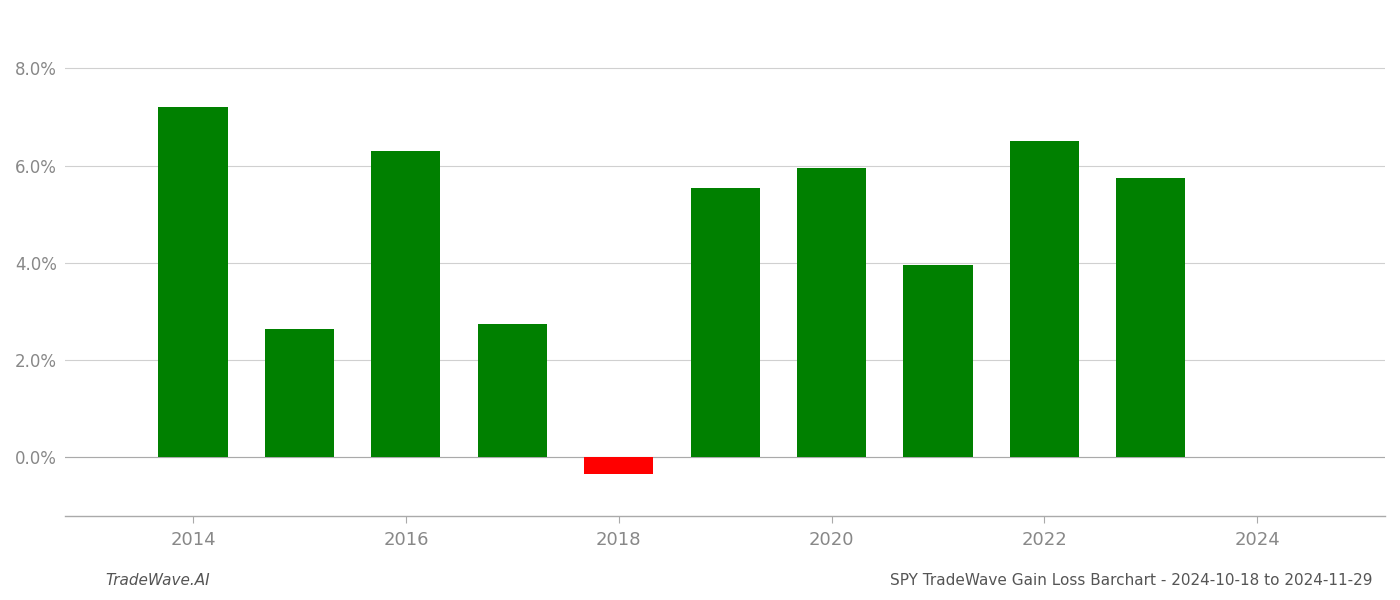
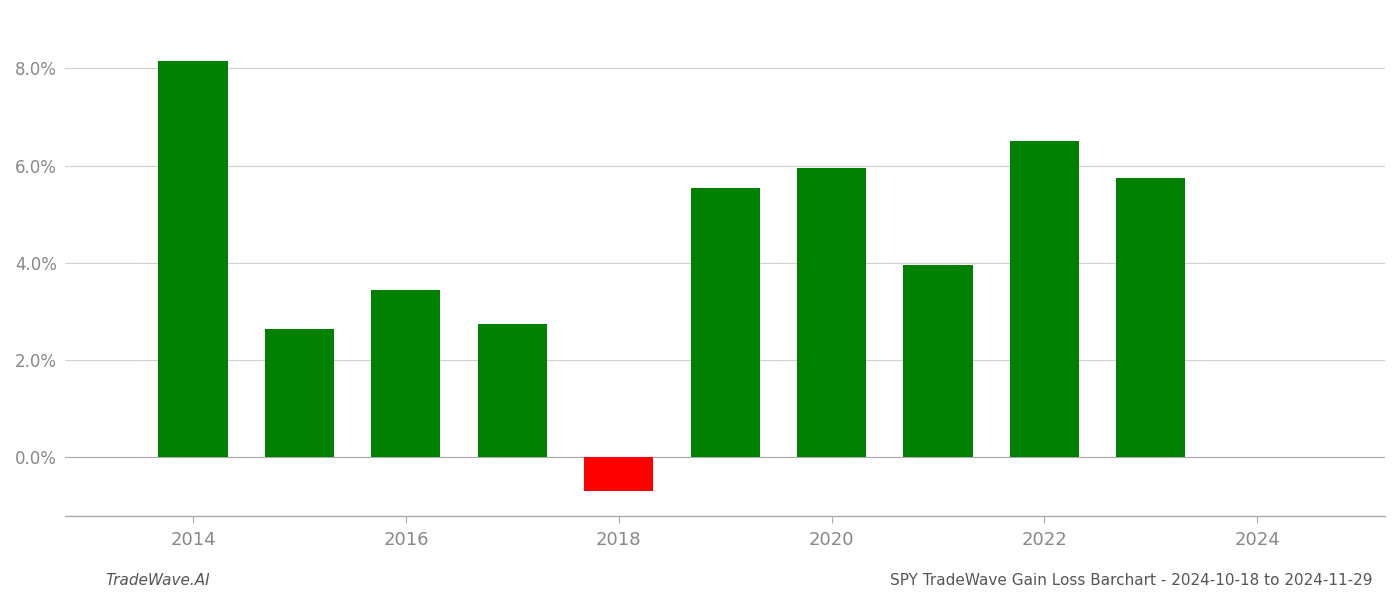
2014: 7.20% -> 8.15%
2016: 6.30% -> 3.45%
2018: -0.35% -> -0.70%
